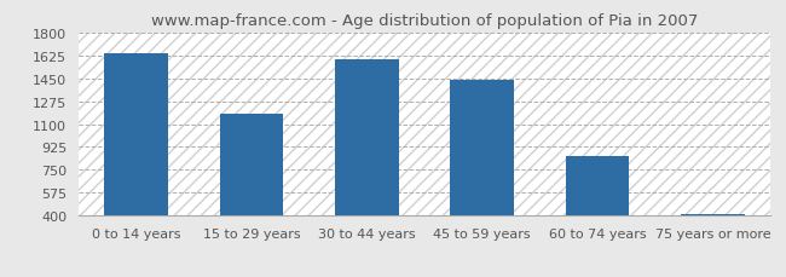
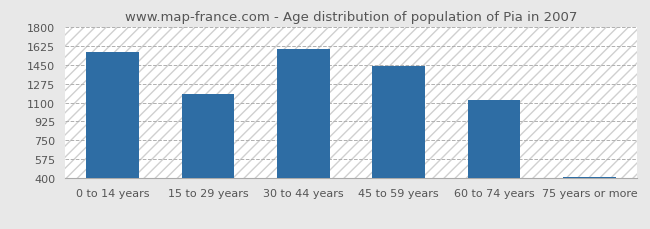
0 to 14 years: 1640 -> 1570
60 to 74 years: 860 -> 1120
